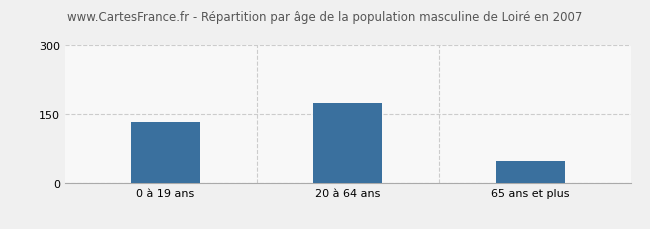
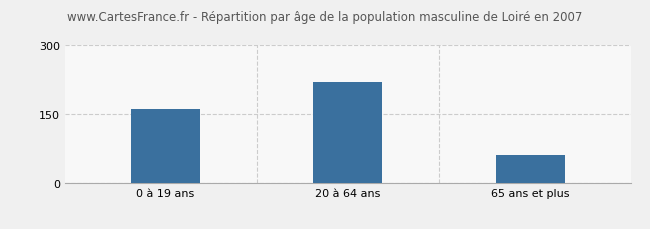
0 à 19 ans: 133 -> 160
20 à 64 ans: 173 -> 220
65 ans et plus: 48 -> 60
